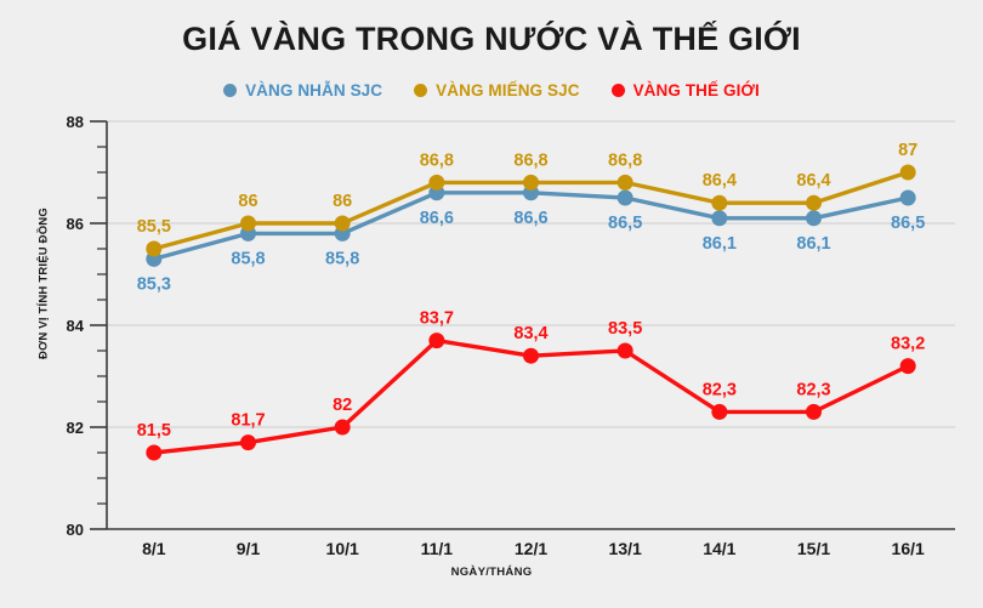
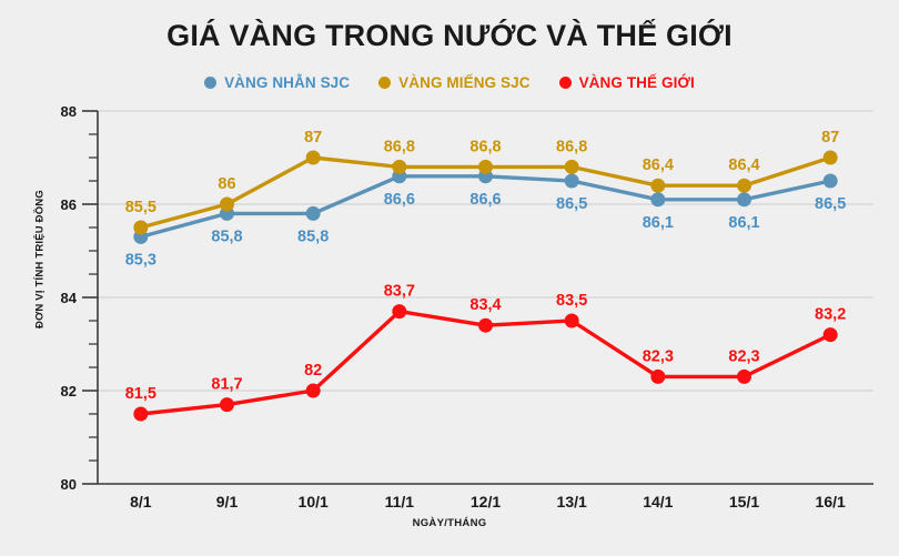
VÀNG MIẾNG SJC/10/1: 86 -> 87
